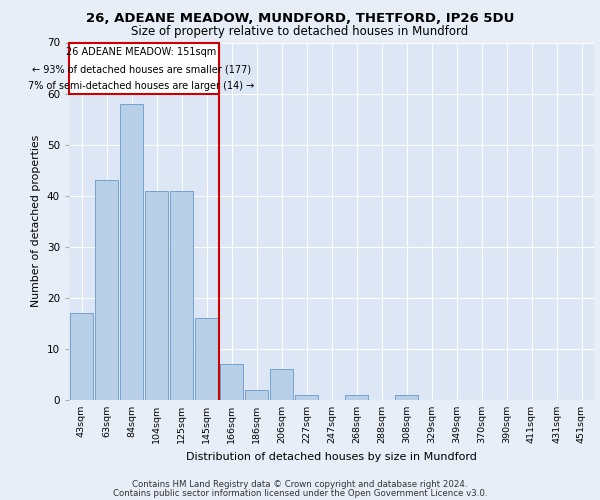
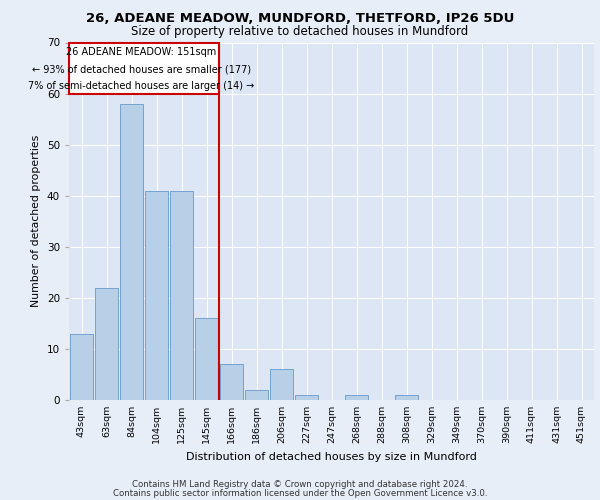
43sqm: 17 -> 13
63sqm: 43 -> 22
